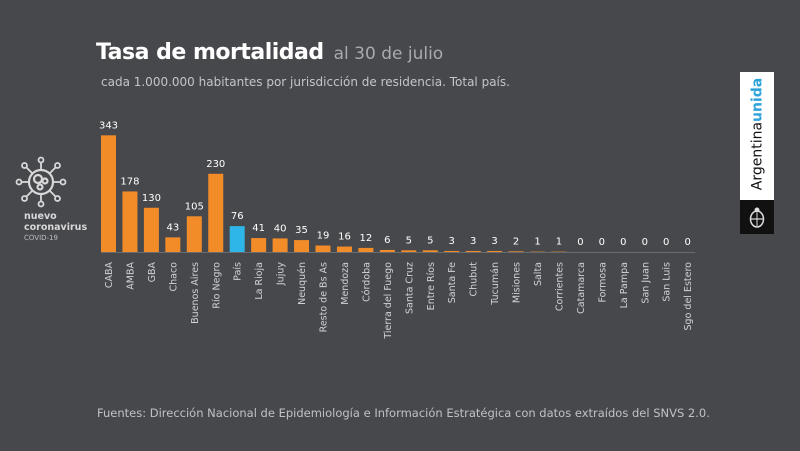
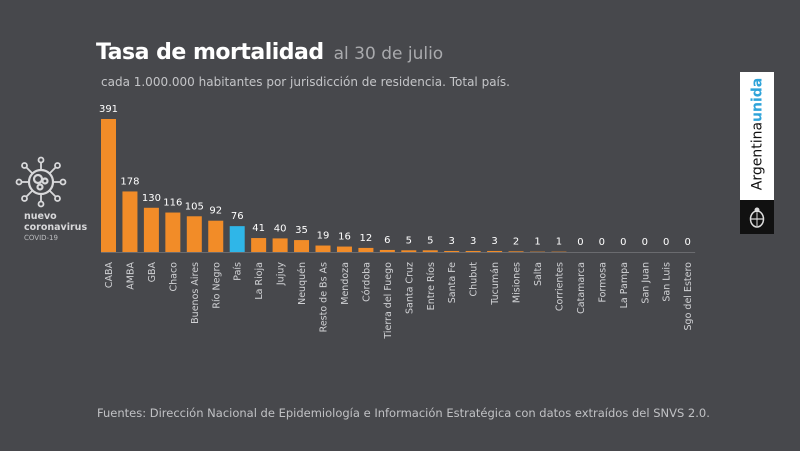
CABA: 343 -> 391
Chaco: 43 -> 116
Río Negro: 230 -> 92
